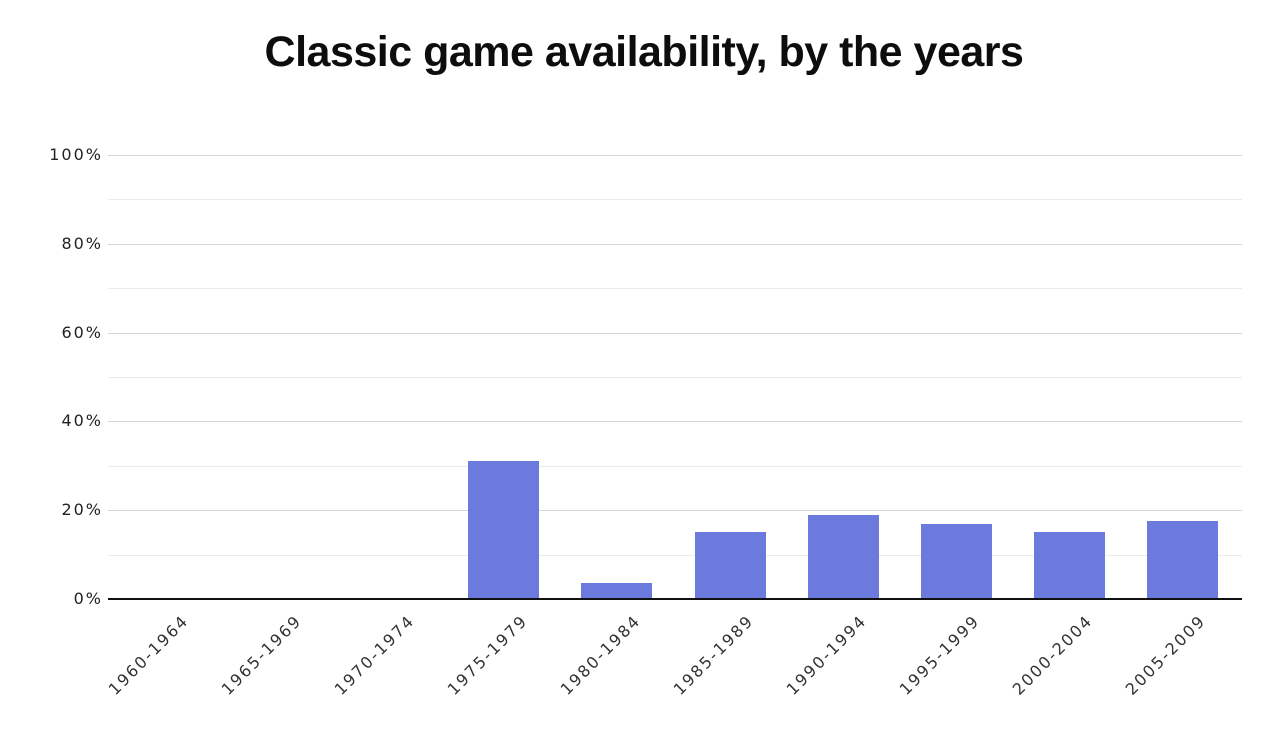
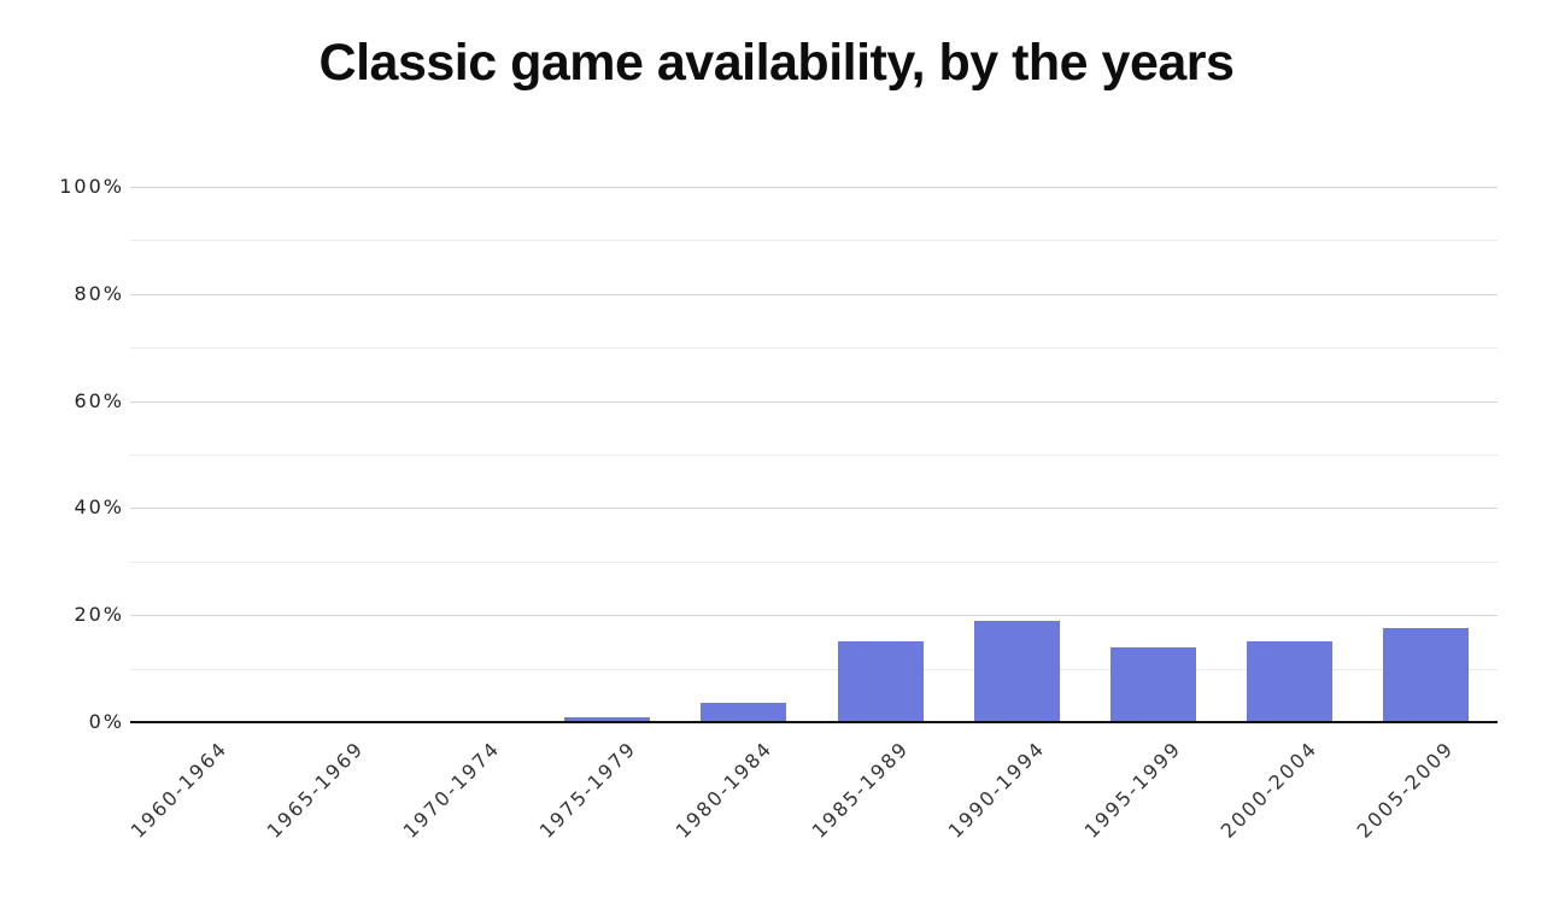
1975-1979: 31% -> 1%
1995-1999: 17% -> 14%
